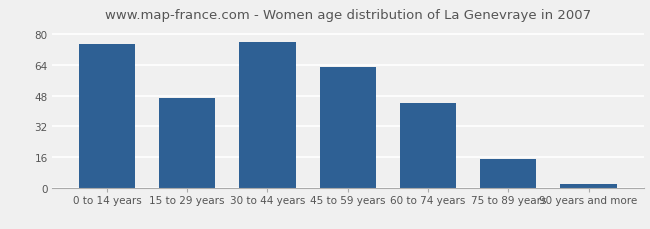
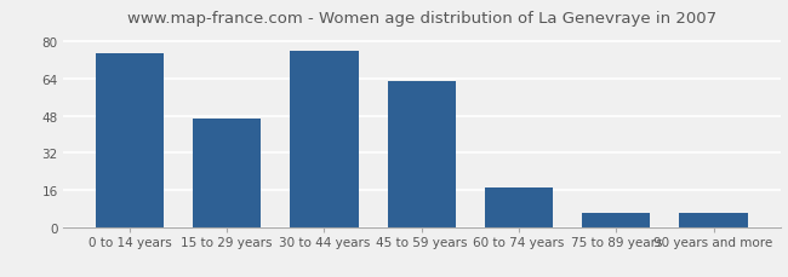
60 to 74 years: 44 -> 17
75 to 89 years: 15 -> 6
90 years and more: 2 -> 6
